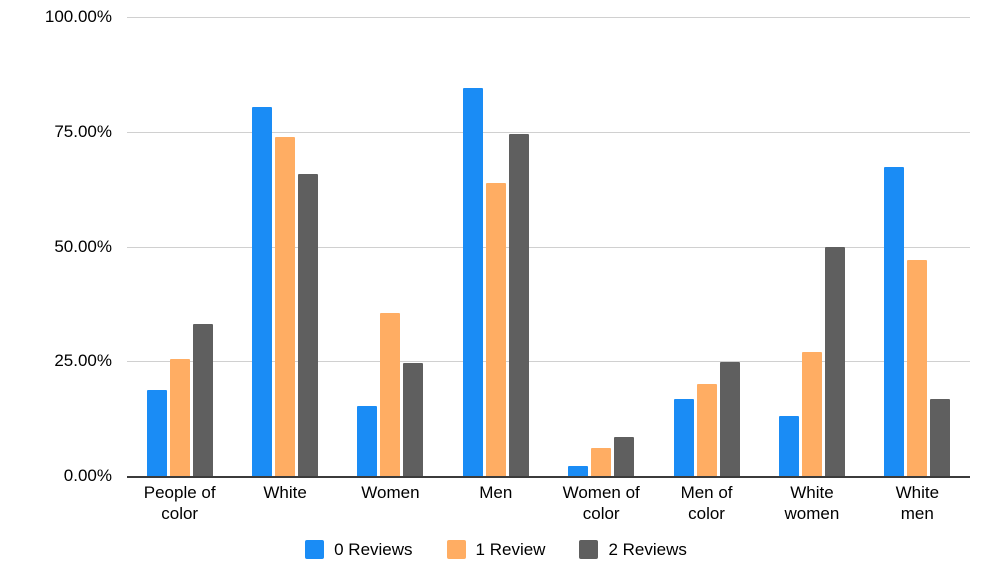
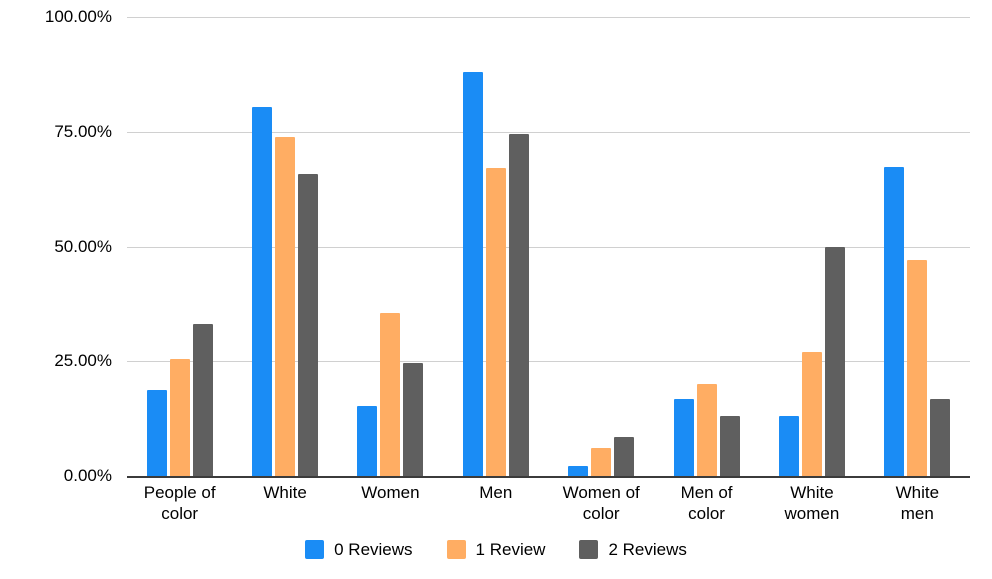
0 Reviews/Men: 84% -> 88%
1 Review/Men: 64% -> 67%
2 Reviews/Men of color: 25% -> 13%
